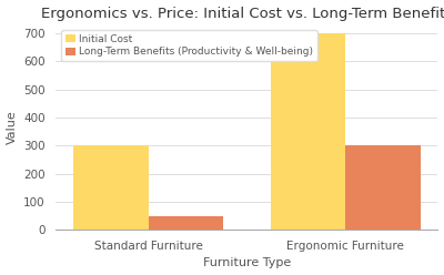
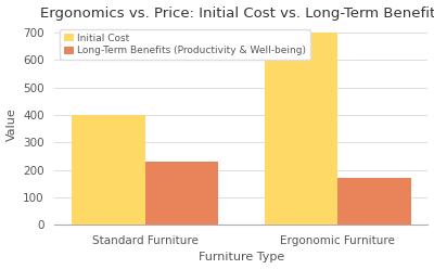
Initial Cost/Standard Furniture: 300 -> 400
Long-Term Benefits (Productivity & Well-being)/Standard Furniture: 50 -> 230
Long-Term Benefits (Productivity & Well-being)/Ergonomic Furniture: 300 -> 170
